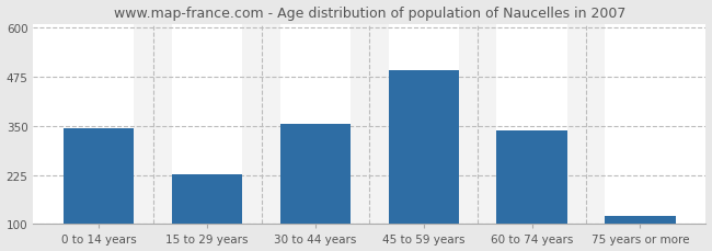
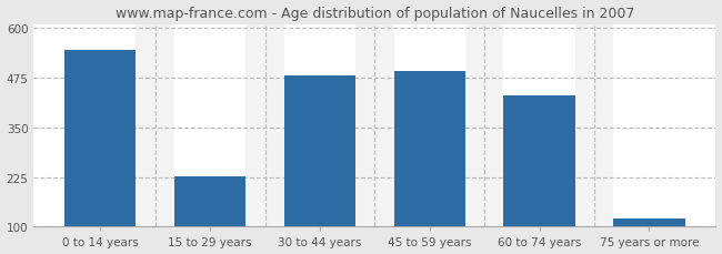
0 to 14 years: 344 -> 545
30 to 44 years: 355 -> 480
60 to 74 years: 338 -> 430
